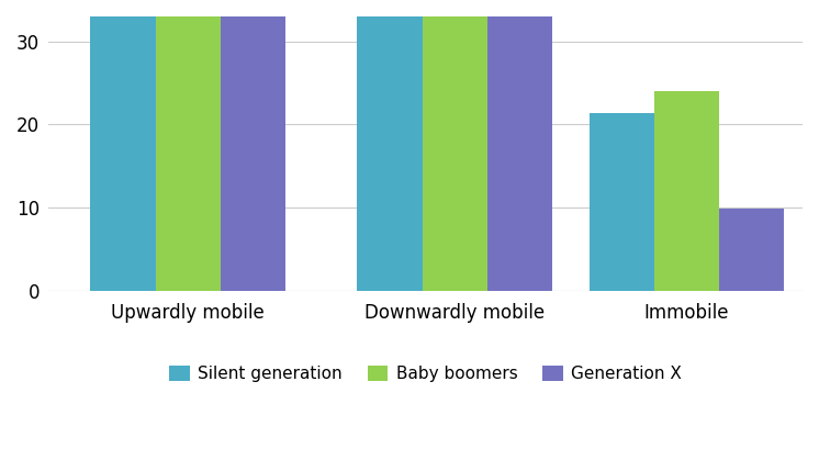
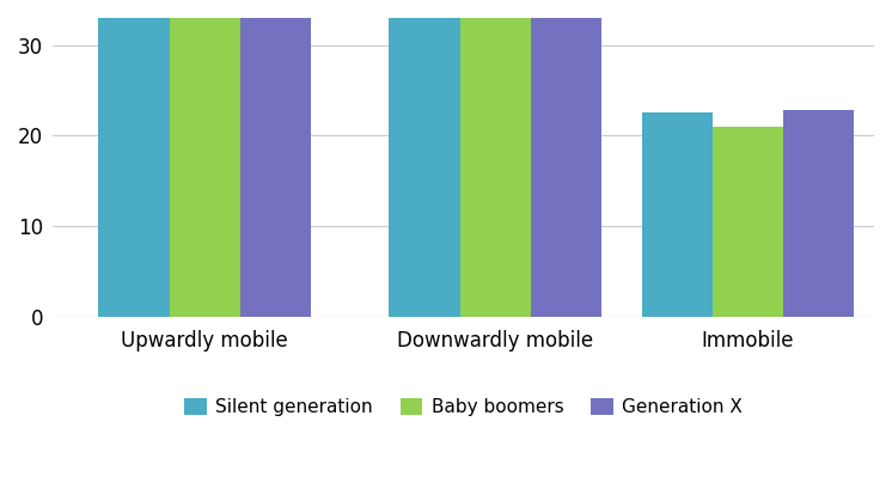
Silent generation/Immobile: 21.4 -> 22.5
Baby boomers/Immobile: 24 -> 21
Generation X/Immobile: 9.8 -> 22.8
